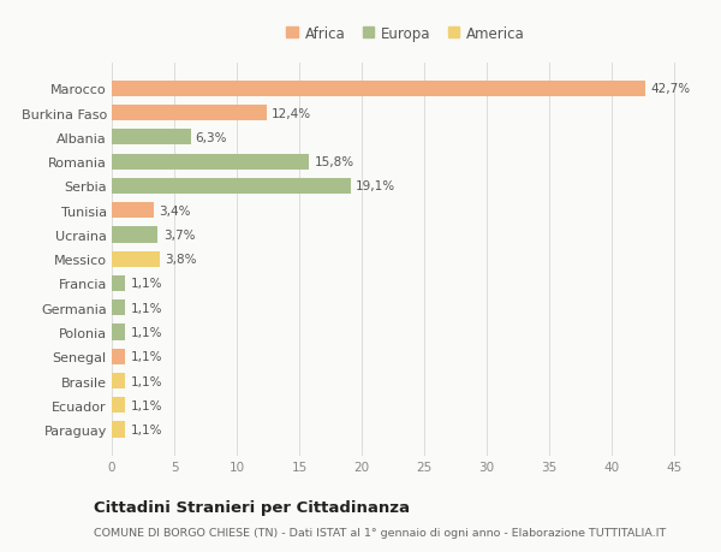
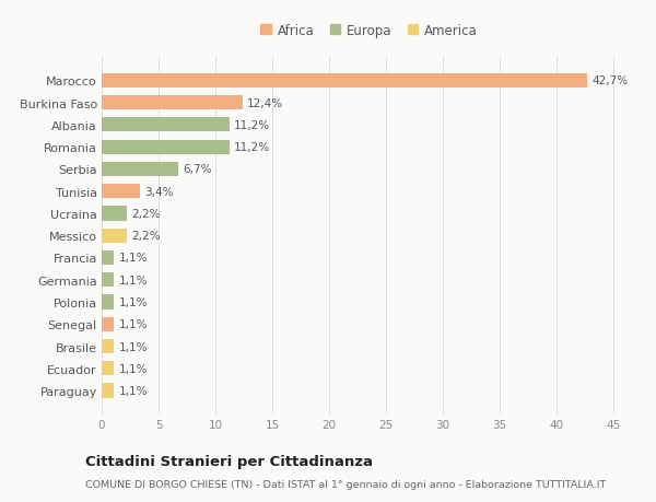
Albania: 6,3% -> 11,2%
Romania: 15,8% -> 11,2%
Serbia: 19,1% -> 6,7%
Ucraina: 3,7% -> 2,2%
Messico: 3,8% -> 2,2%
